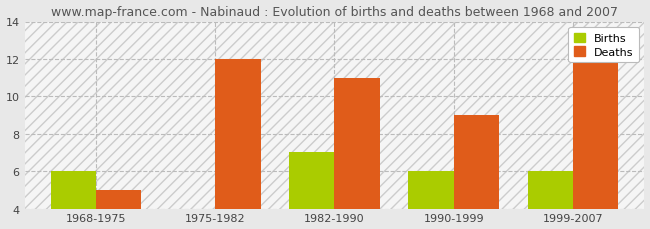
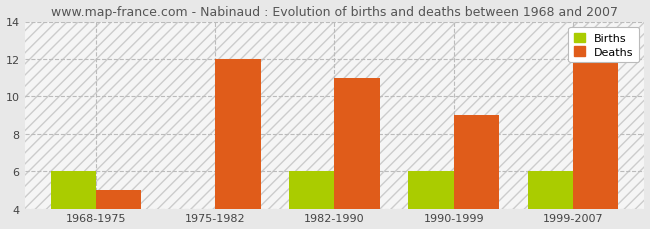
Births/1982-1990: 7 -> 6
